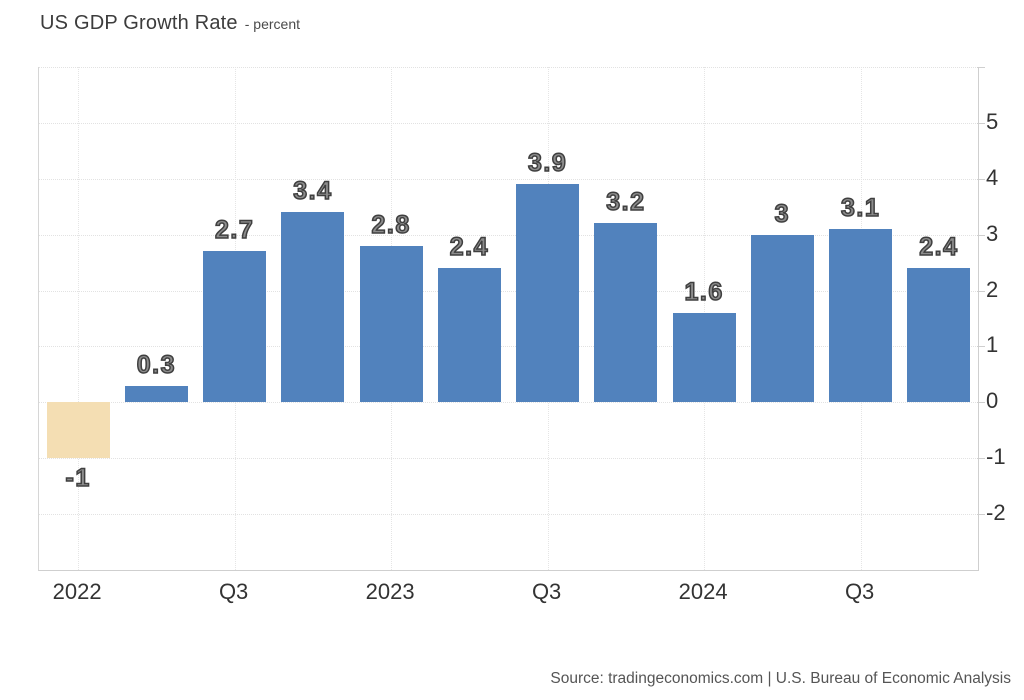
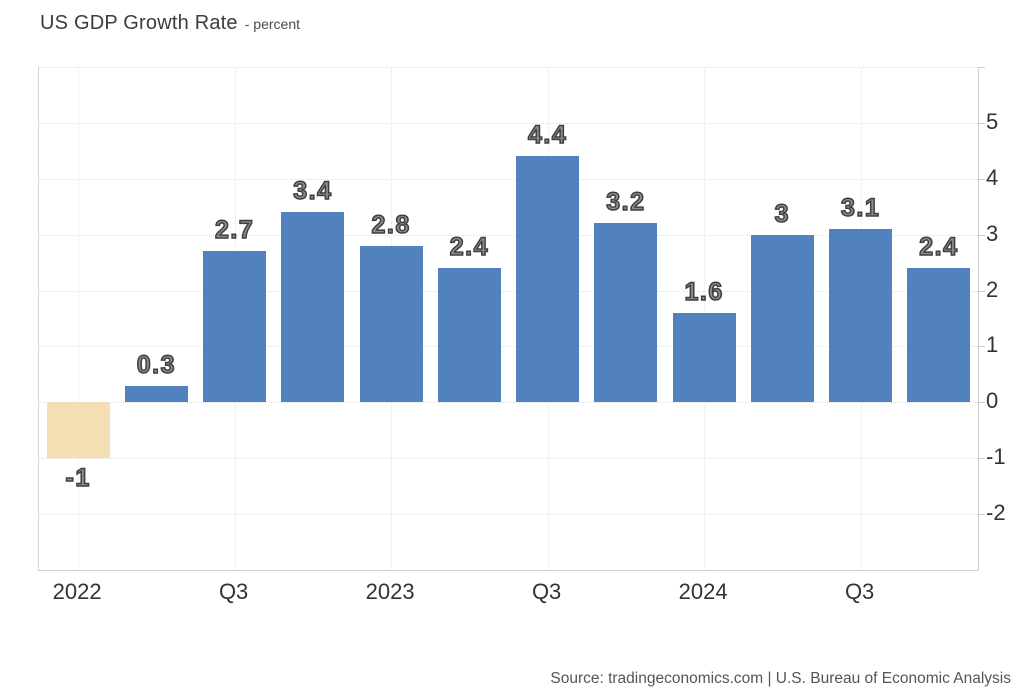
Q3 2023: 3.9 -> 4.4
